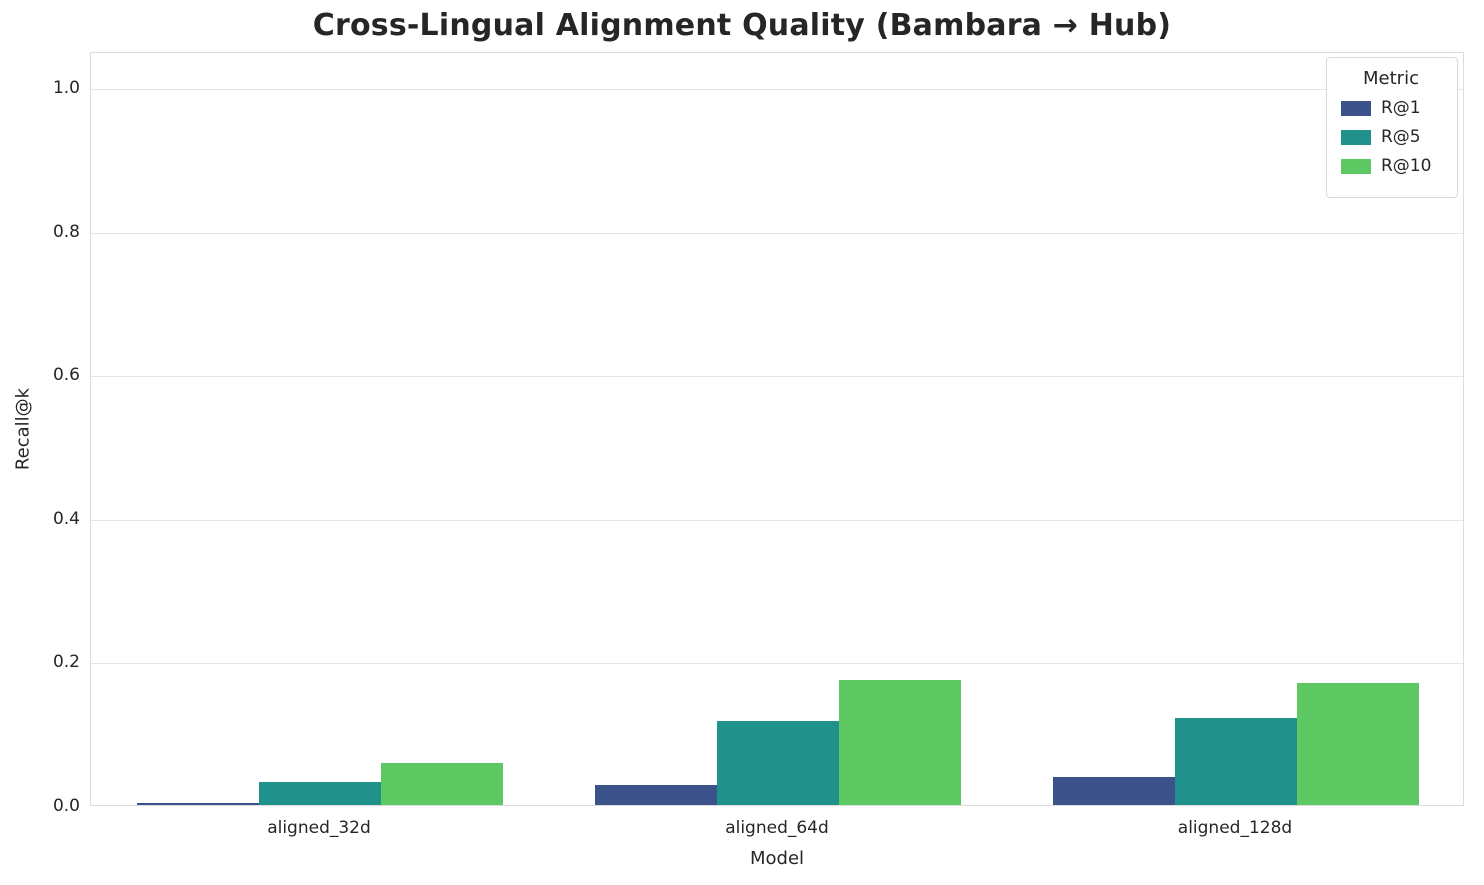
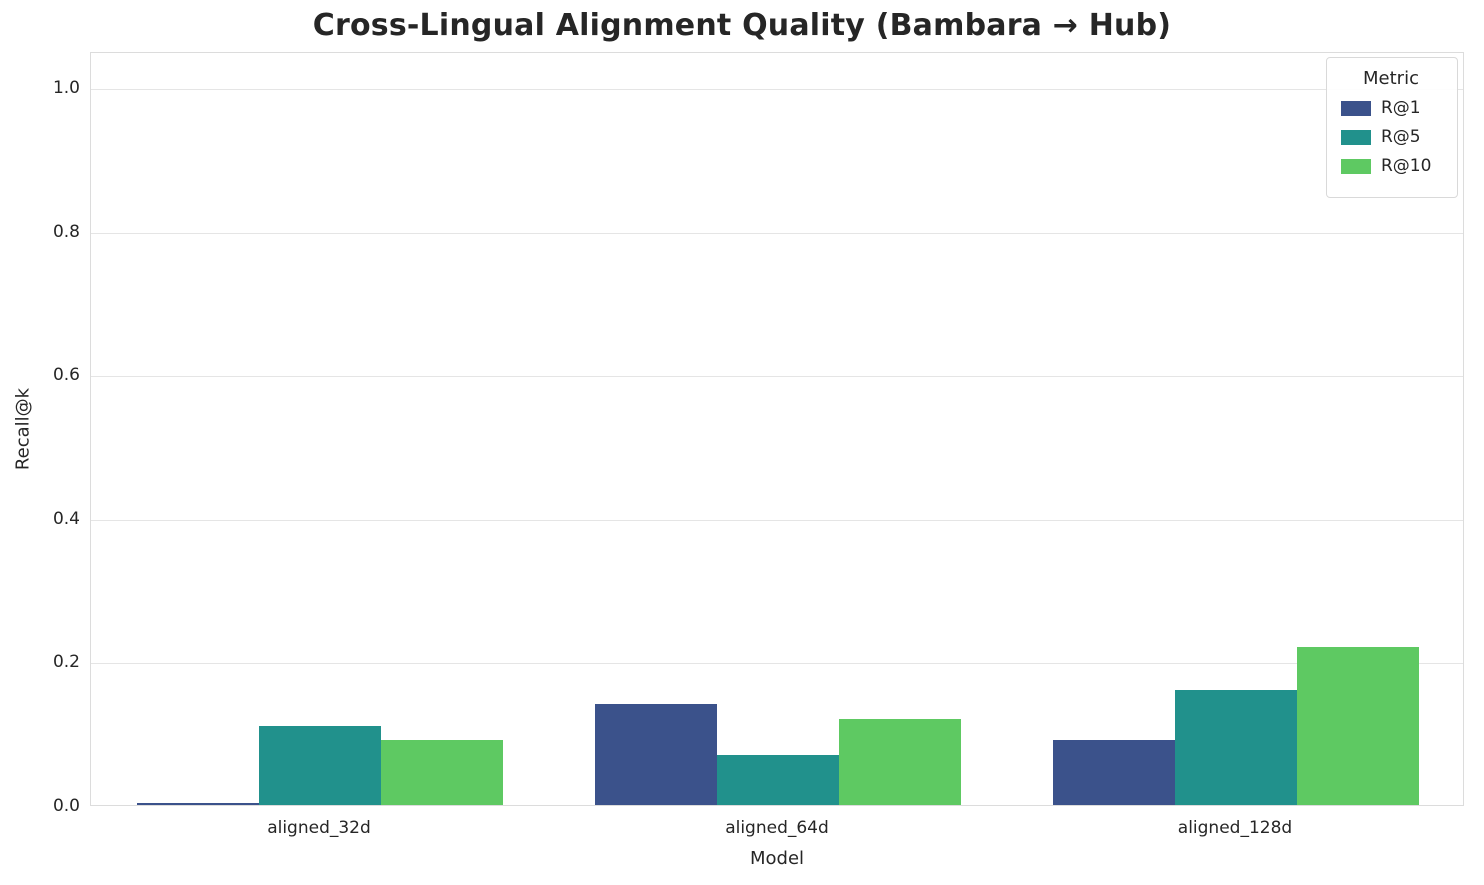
R@5/aligned_32d: 0.03 -> 0.11
R@10/aligned_32d: 0.06 -> 0.09
R@1/aligned_64d: 0.03 -> 0.14
R@5/aligned_64d: 0.12 -> 0.07
R@10/aligned_64d: 0.17 -> 0.12
R@1/aligned_128d: 0.04 -> 0.09
R@5/aligned_128d: 0.12 -> 0.16
R@10/aligned_128d: 0.17 -> 0.22
